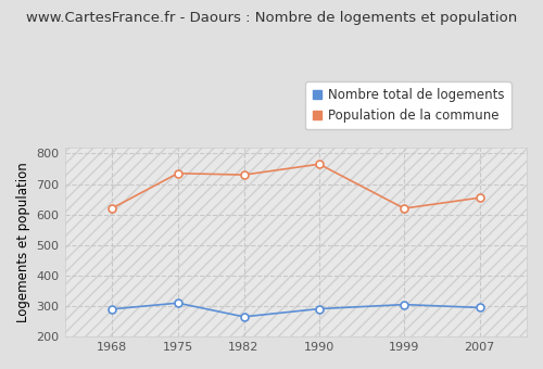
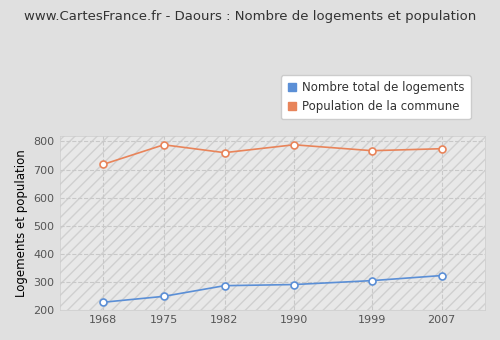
Nombre total de logements/1968: 290 -> 228
Population de la commune/1968: 620 -> 718
Nombre total de logements/1975: 310 -> 249
Population de la commune/1975: 735 -> 788
Nombre total de logements/1982: 265 -> 287
Population de la commune/1982: 730 -> 760
Population de la commune/1990: 765 -> 788
Population de la commune/1999: 620 -> 767
Nombre total de logements/2007: 295 -> 323
Population de la commune/2007: 655 -> 774
